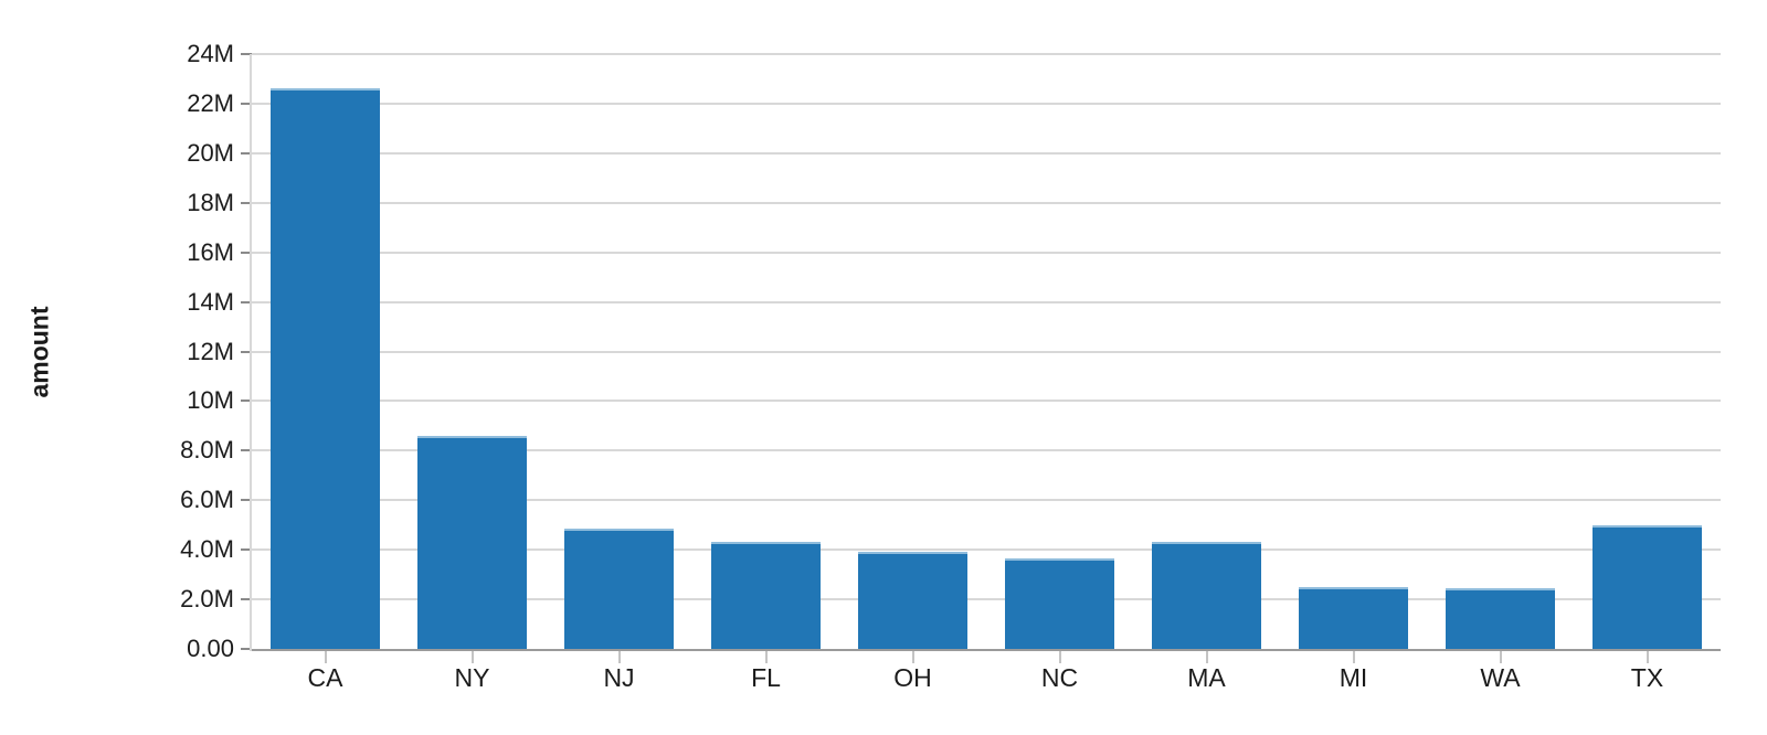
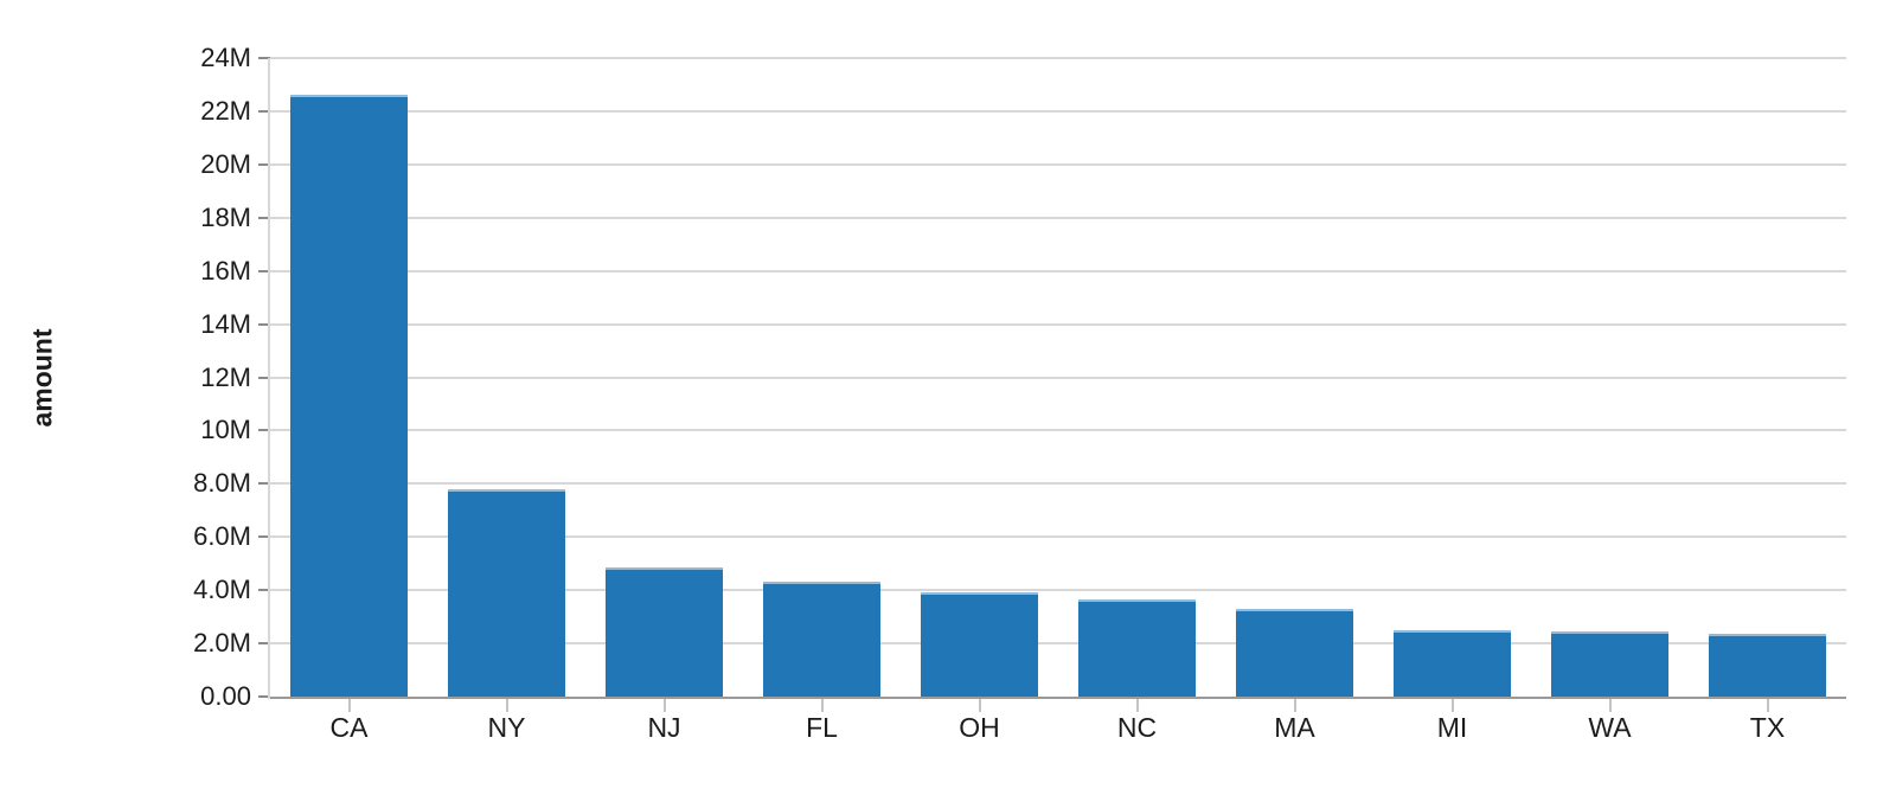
NY: 8.6M -> 7.8M
MA: 4.3M -> 3.3M
TX: 5.0M -> 2.4M
